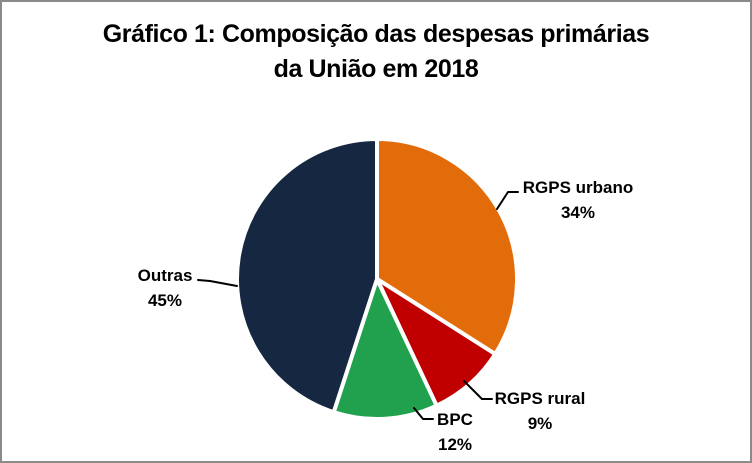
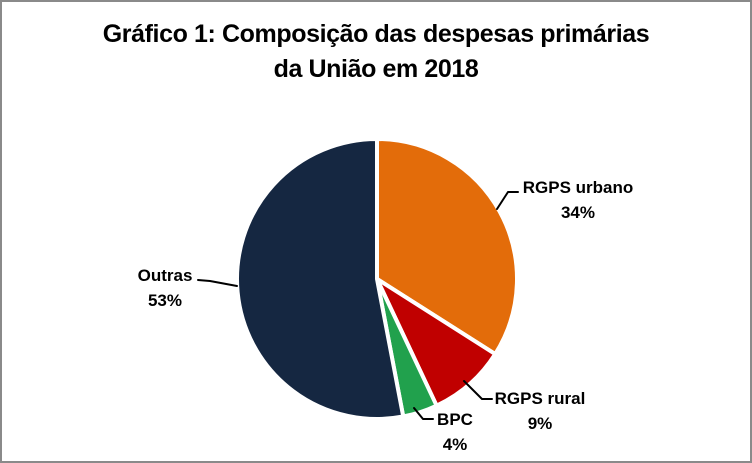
BPC: 12% -> 4%
Outras: 45% -> 53%
